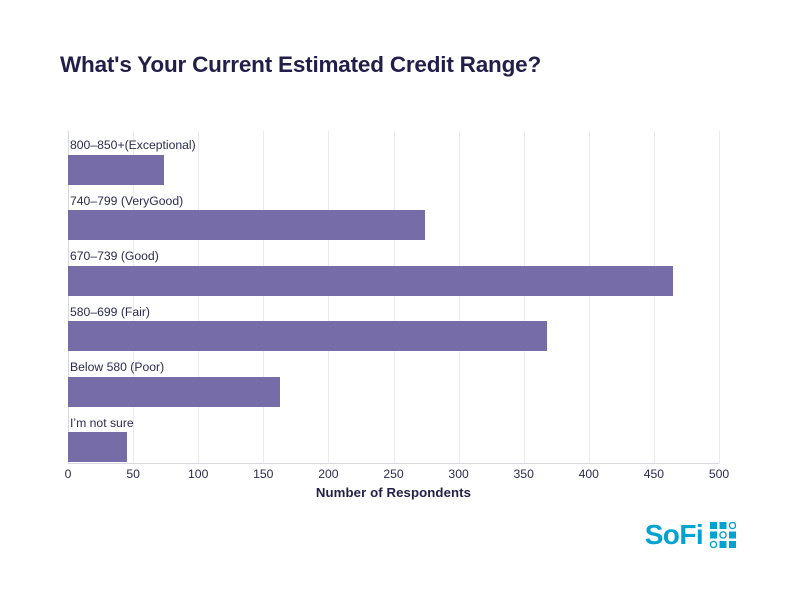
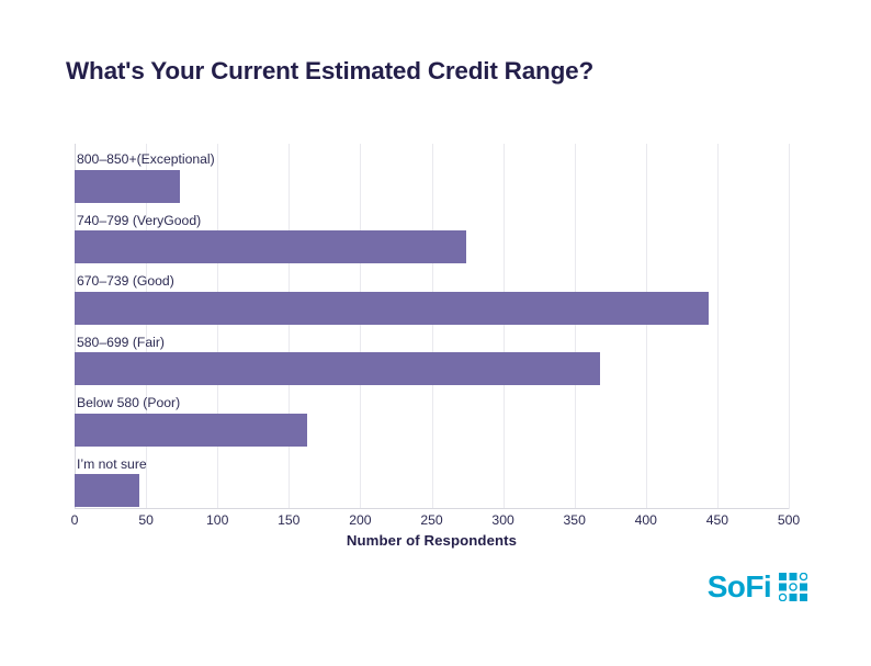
670–739 (Good): 465 -> 444
